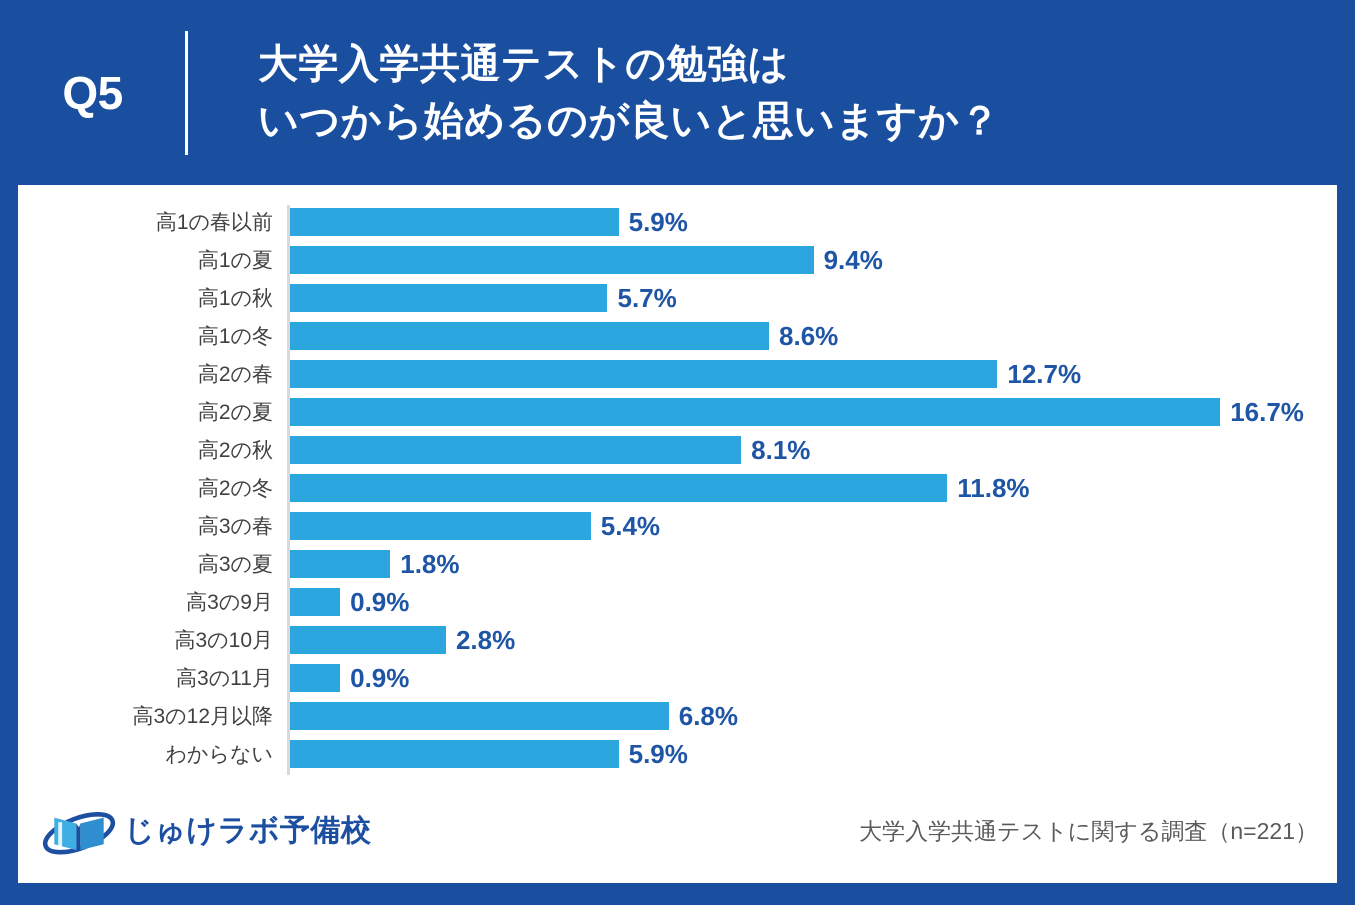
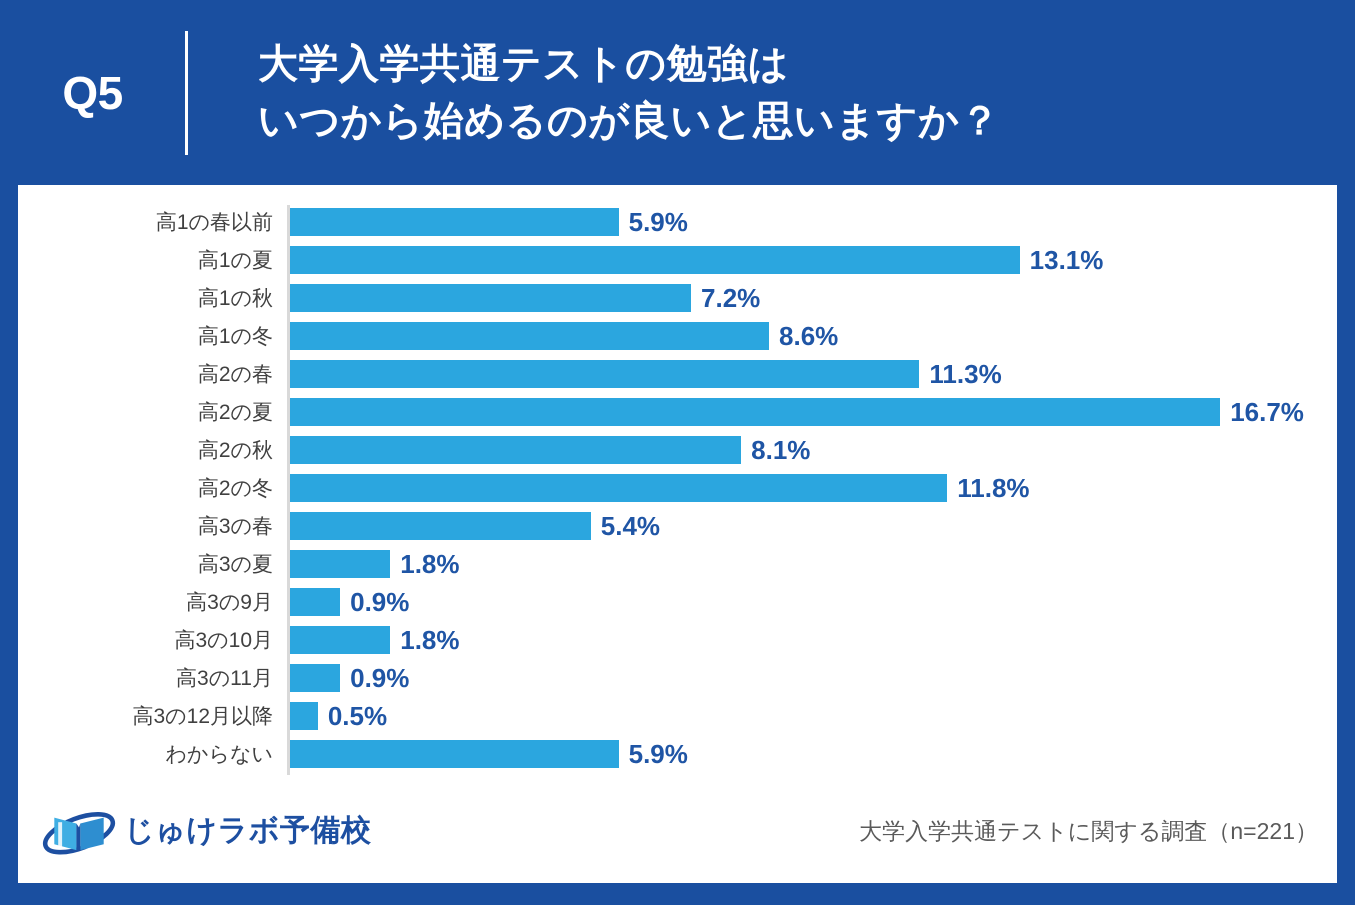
高1の夏: 9.4% -> 13.1%
高1の秋: 5.7% -> 7.2%
高2の春: 12.7% -> 11.3%
高3の10月: 2.8% -> 1.8%
高3の12月以降: 6.8% -> 0.5%
